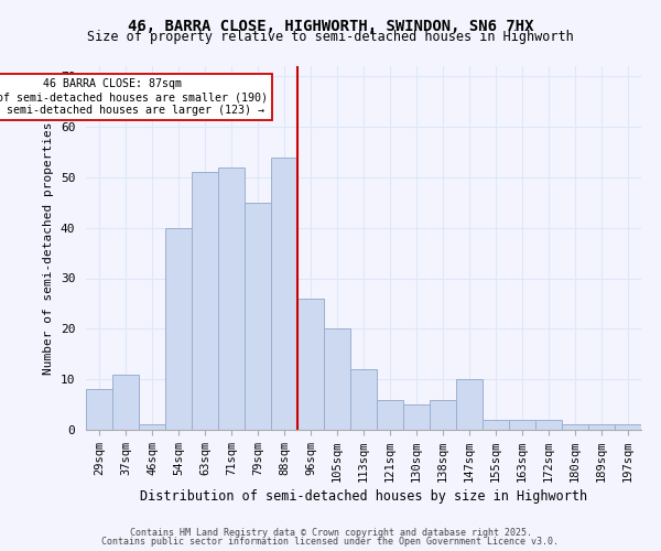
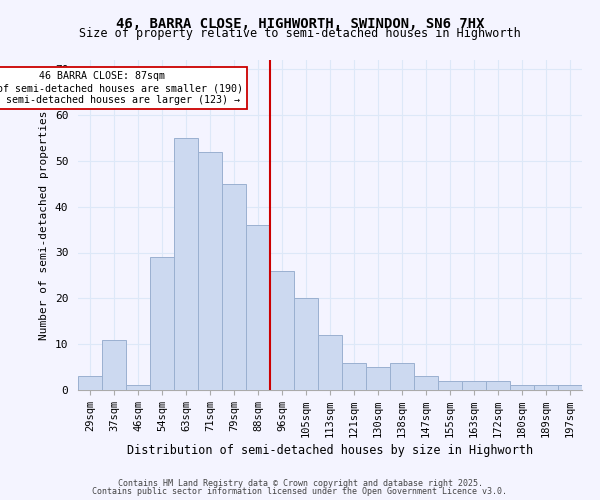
29sqm: 8 -> 3
54sqm: 40 -> 29
63sqm: 51 -> 55
88sqm: 54 -> 36
147sqm: 10 -> 3
